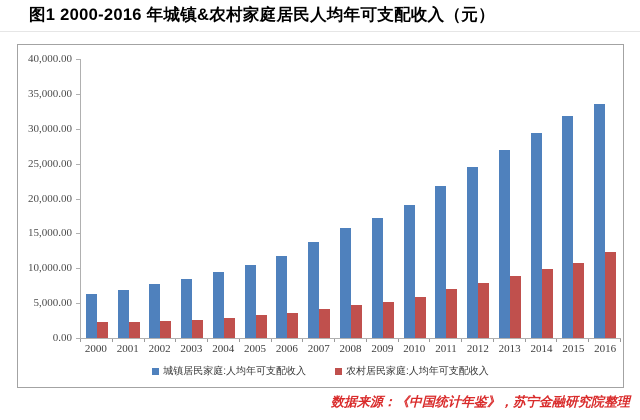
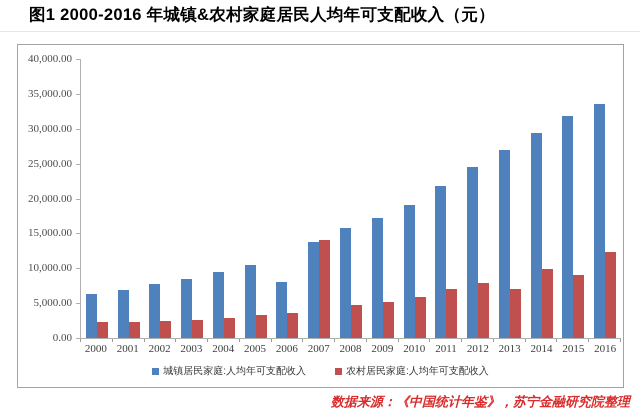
城镇居民家庭:人均年可支配收入/2006: 12000 -> 8000
农村居民家庭:人均年可支配收入/2007: 4000 -> 14000
农村居民家庭:人均年可支配收入/2013: 9000 -> 7000
农村居民家庭:人均年可支配收入/2015: 11000 -> 9000
